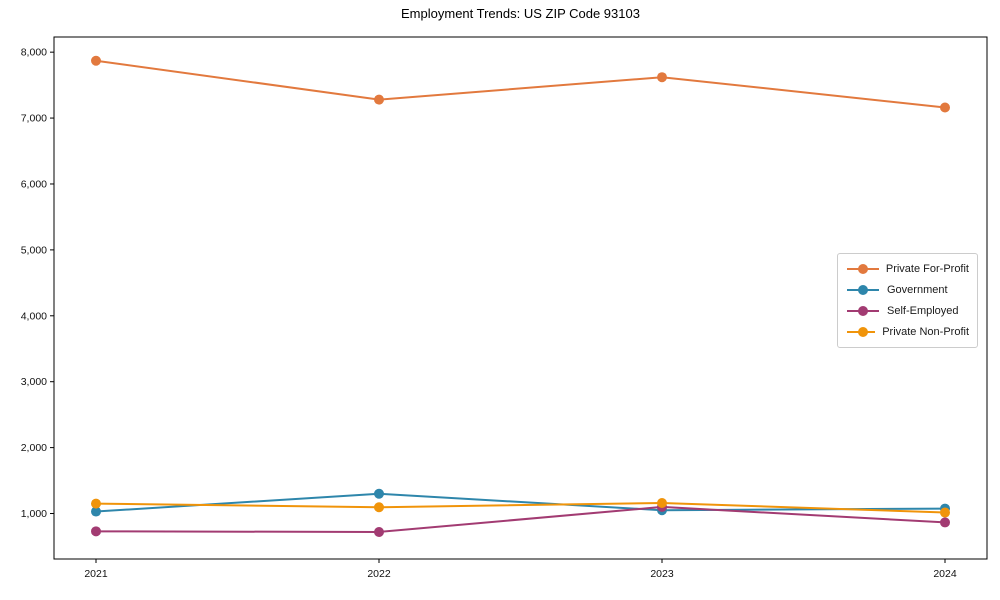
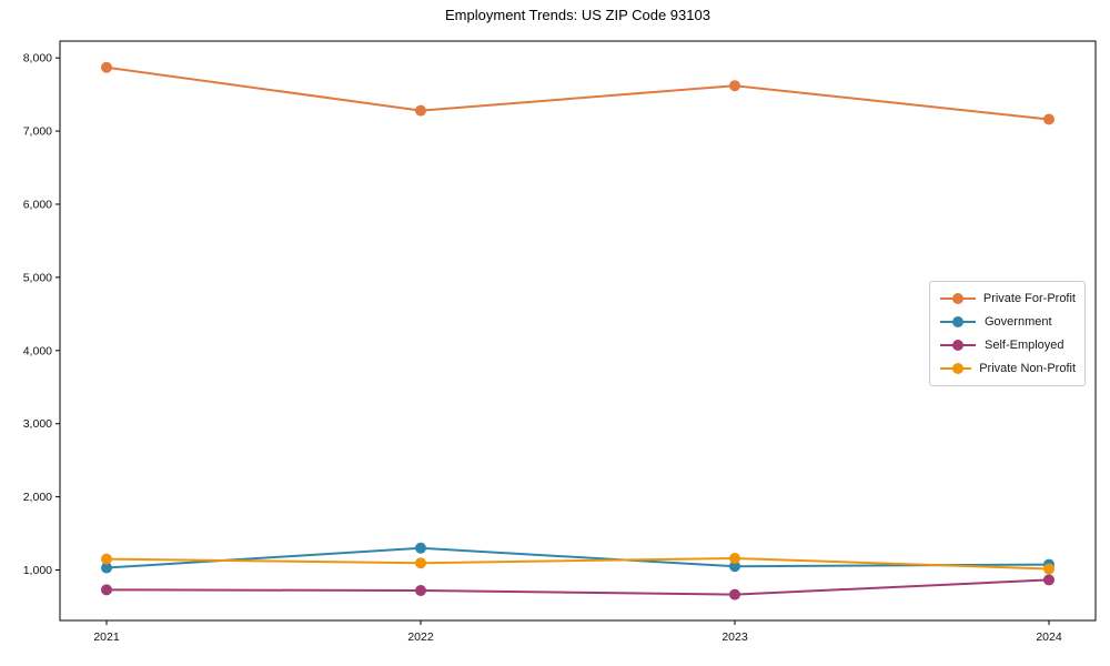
Self-Employed/2023: 1100 -> 700
